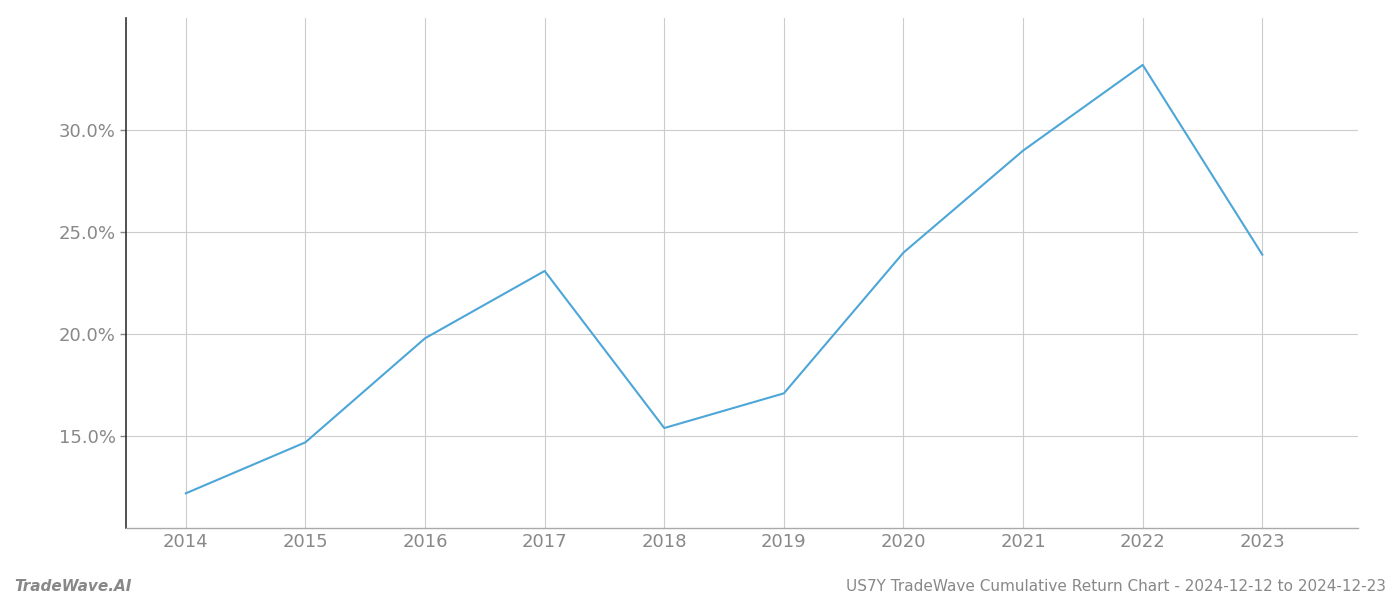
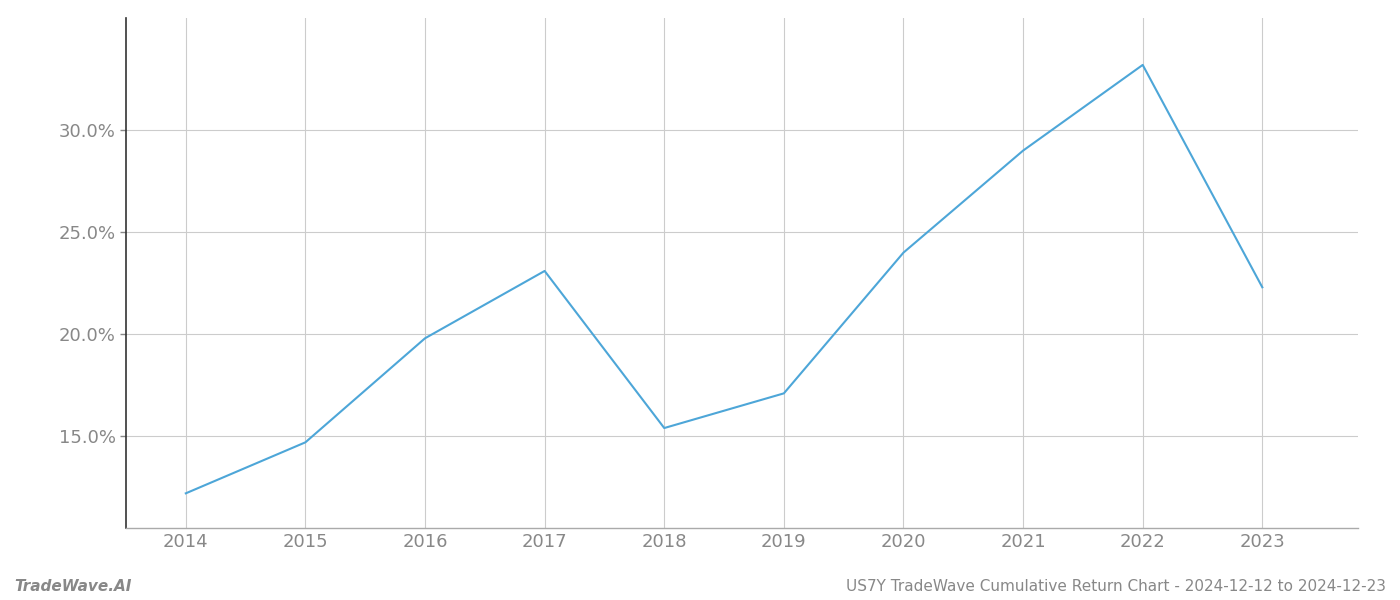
2023: 23.9% -> 22.3%
